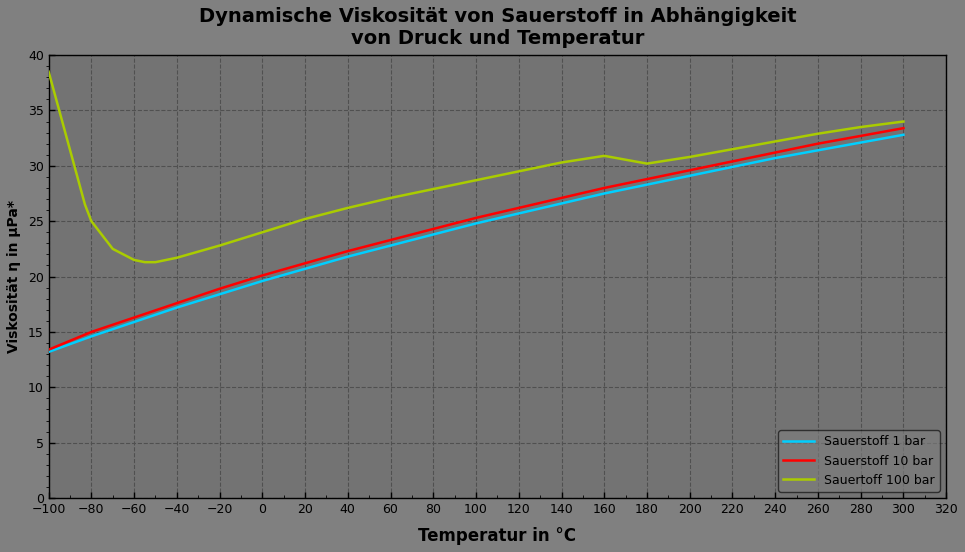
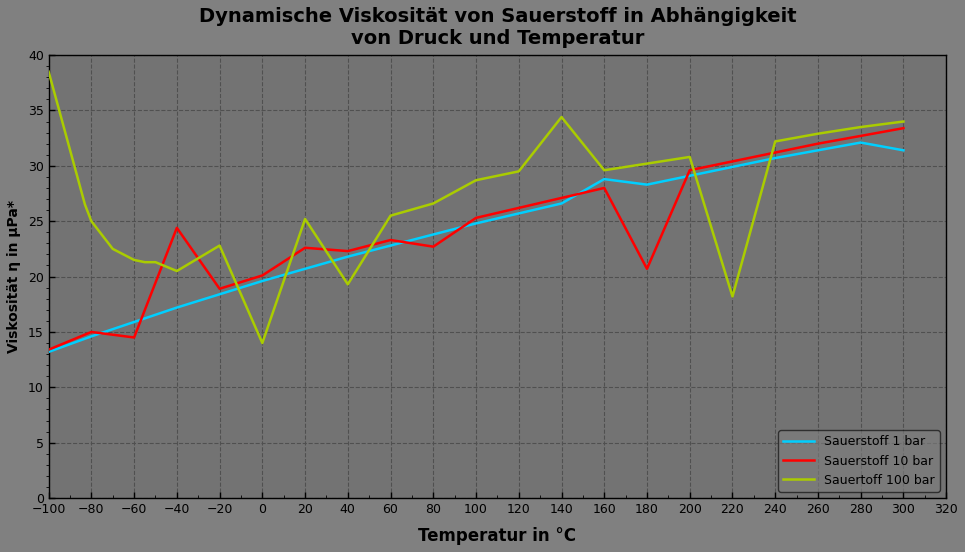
Sauerstoff 10 bar/−60: 16.3 -> 14.5
Sauerstoff 10 bar/−40: 17.6 -> 24.4
Sauertoff 100 bar/−40: 21.7 -> 20.5
Sauertoff 100 bar/0: 24.0 -> 14.0
Sauerstoff 10 bar/20: 21.2 -> 22.6
Sauertoff 100 bar/40: 26.2 -> 19.3
Sauertoff 100 bar/60: 27.1 -> 25.5
Sauerstoff 10 bar/80: 24.3 -> 22.7
Sauertoff 100 bar/80: 27.9 -> 26.6
Sauertoff 100 bar/140: 30.3 -> 34.4
Sauerstoff 1 bar/160: 27.5 -> 28.8
Sauertoff 100 bar/160: 30.9 -> 29.6
Sauerstoff 10 bar/180: 28.8 -> 20.7
Sauertoff 100 bar/220: 31.5 -> 18.2
Sauerstoff 1 bar/300: 32.8 -> 31.4
